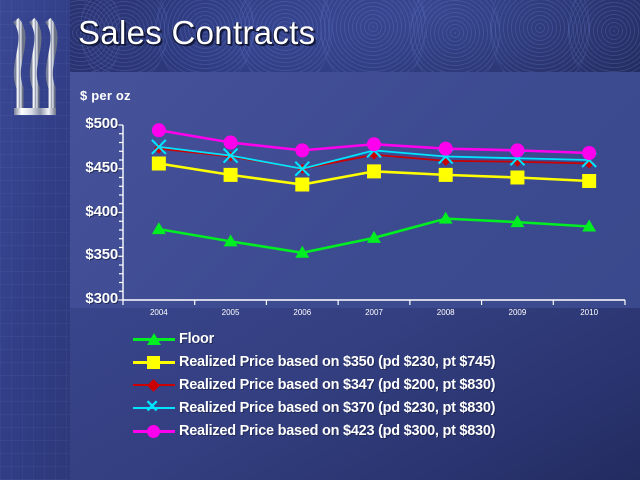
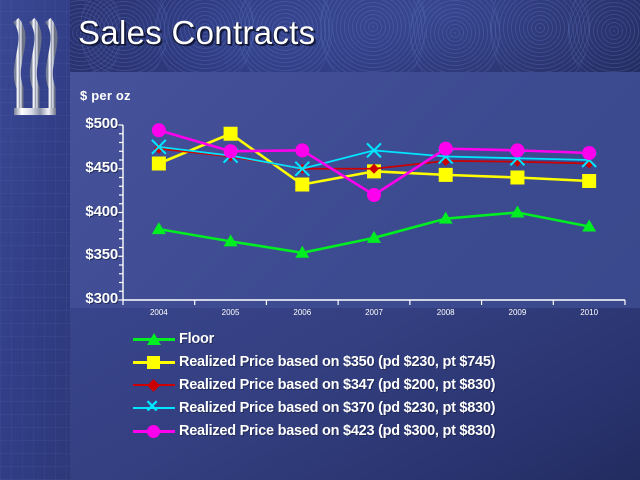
Realized Price based on $350 (pd $230, pt $745)/2005: $440 -> $490
Realized Price based on $423 (pd $300, pt $830)/2005: $480 -> $470
Realized Price based on $347 (pd $200, pt $830)/2007: $470 -> $450
Realized Price based on $423 (pd $300, pt $830)/2007: $480 -> $420
Floor/2009: $390 -> $400
